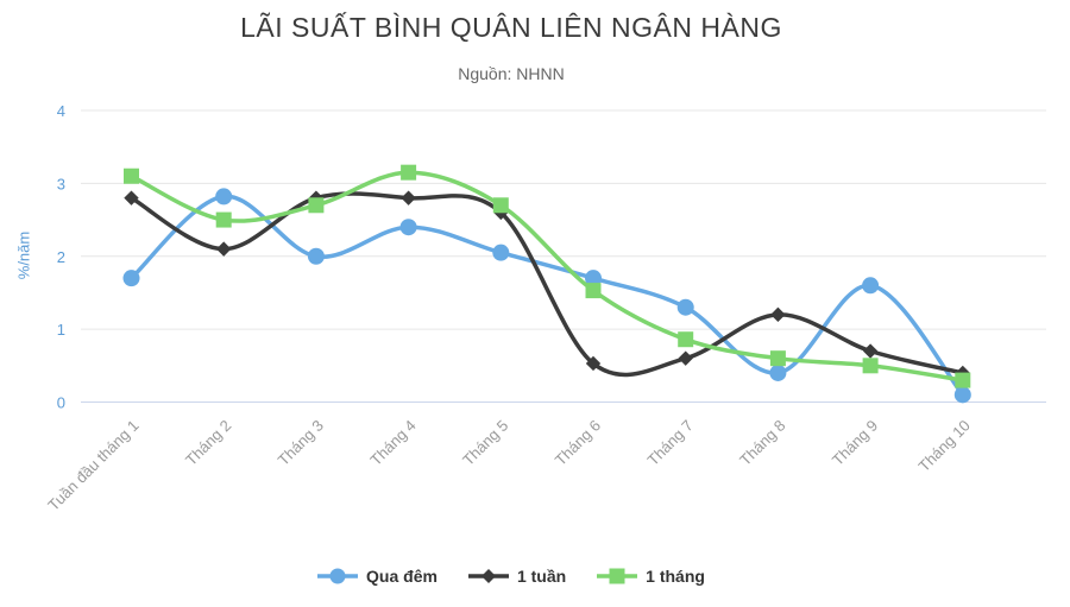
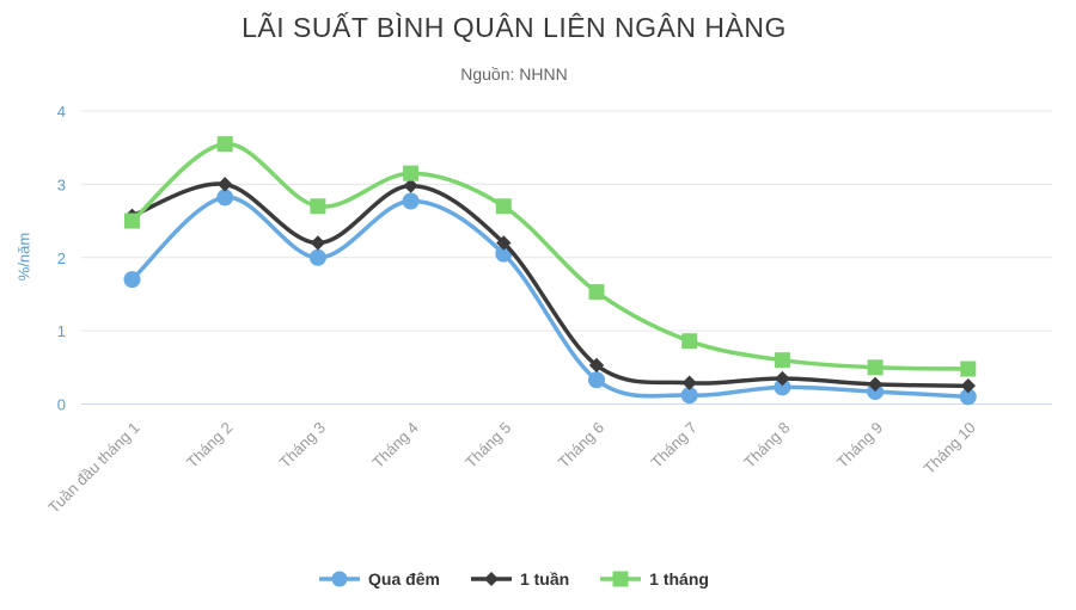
1 tuần/Tuần đầu tháng 1: 2.8 -> 2.6
1 tháng/Tuần đầu tháng 1: 3.1 -> 2.5
1 tuần/Tháng 2: 2.1 -> 3.0
1 tháng/Tháng 2: 2.5 -> 3.5
1 tuần/Tháng 3: 2.8 -> 2.2
Qua đêm/Tháng 4: 2.4 -> 2.8
1 tuần/Tháng 4: 2.8 -> 3.0
1 tuần/Tháng 5: 2.6 -> 2.2
Qua đêm/Tháng 6: 1.7 -> 0.3
Qua đêm/Tháng 7: 1.3 -> 0.1
1 tuần/Tháng 7: 0.6 -> 0.3
Qua đêm/Tháng 8: 0.4 -> 0.2
1 tuần/Tháng 8: 1.2 -> 0.3
Qua đêm/Tháng 9: 1.6 -> 0.2
1 tuần/Tháng 9: 0.7 -> 0.3
1 tuần/Tháng 10: 0.4 -> 0.2
1 tháng/Tháng 10: 0.3 -> 0.5
